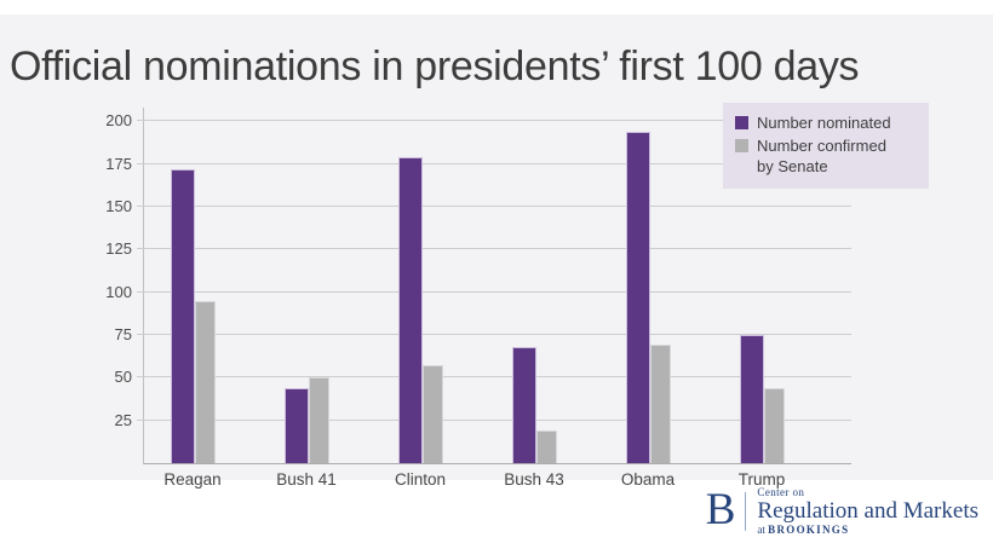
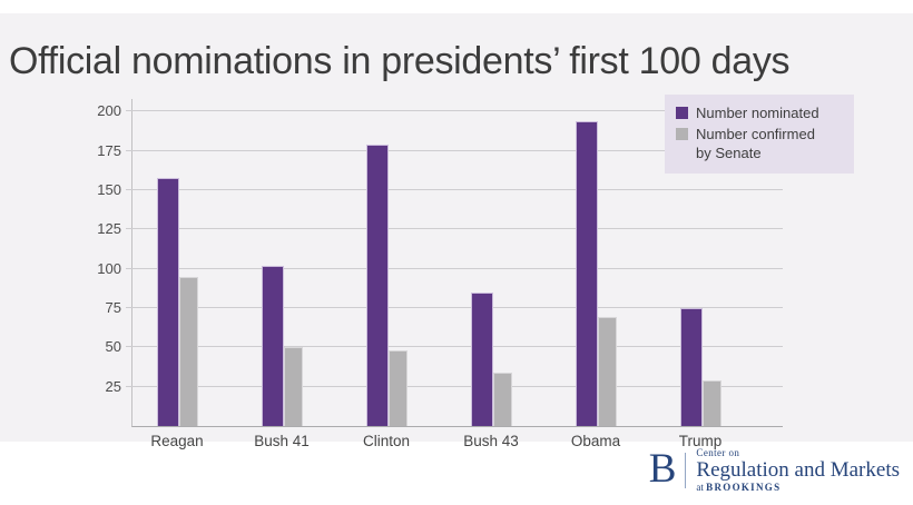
Number nominated/Reagan: 172 -> 158
Number nominated/Bush 41: 44 -> 102
Number confirmed by Senate/Clinton: 57 -> 48
Number nominated/Bush 43: 68 -> 85
Number confirmed by Senate/Bush 43: 19 -> 34
Number confirmed by Senate/Trump: 44 -> 29
